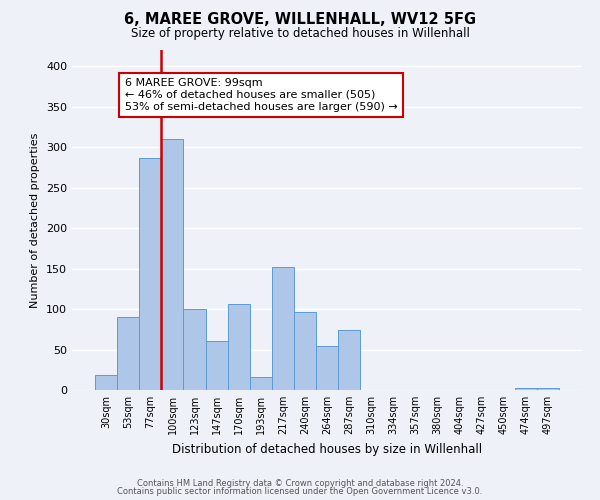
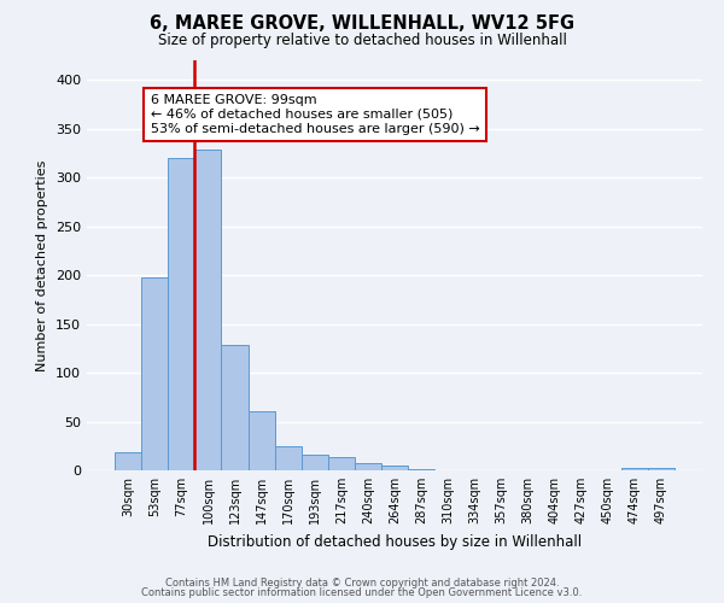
53sqm: 90 -> 198
77sqm: 286 -> 320
100sqm: 310 -> 328
123sqm: 100 -> 128
170sqm: 106 -> 25
217sqm: 152 -> 14
240sqm: 96 -> 8
264sqm: 54 -> 5
287sqm: 74 -> 1
